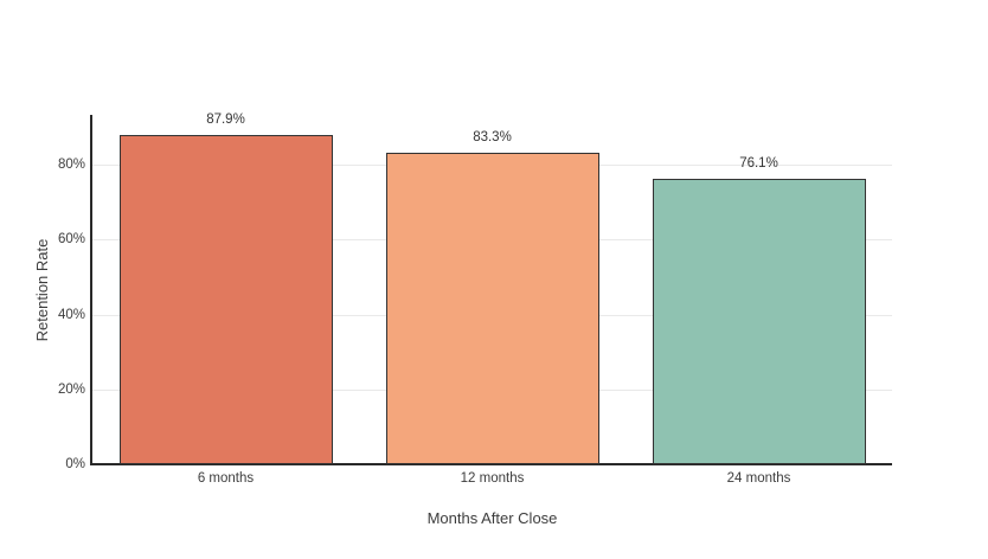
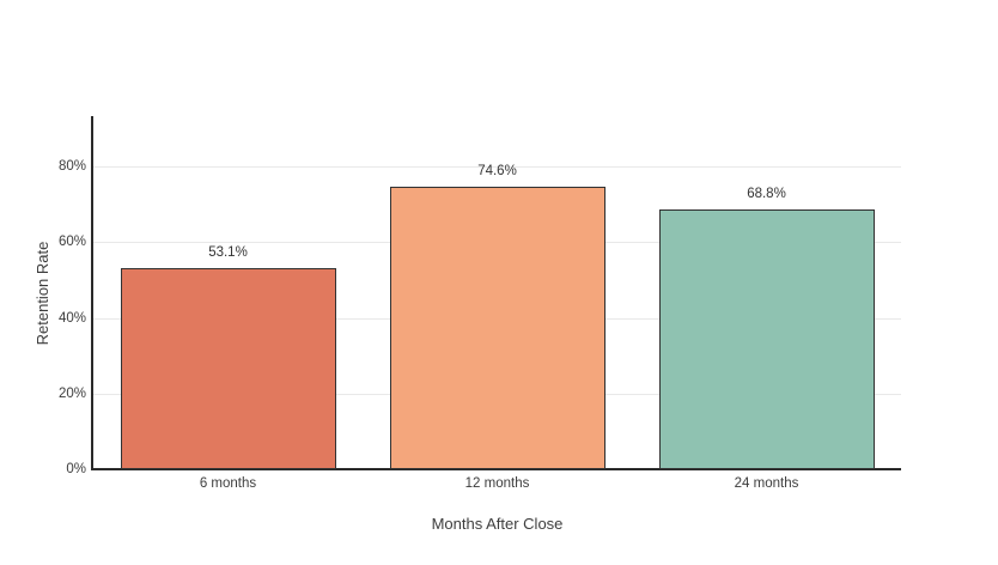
6 months: 87.9% -> 53.1%
12 months: 83.3% -> 74.6%
24 months: 76.1% -> 68.8%
